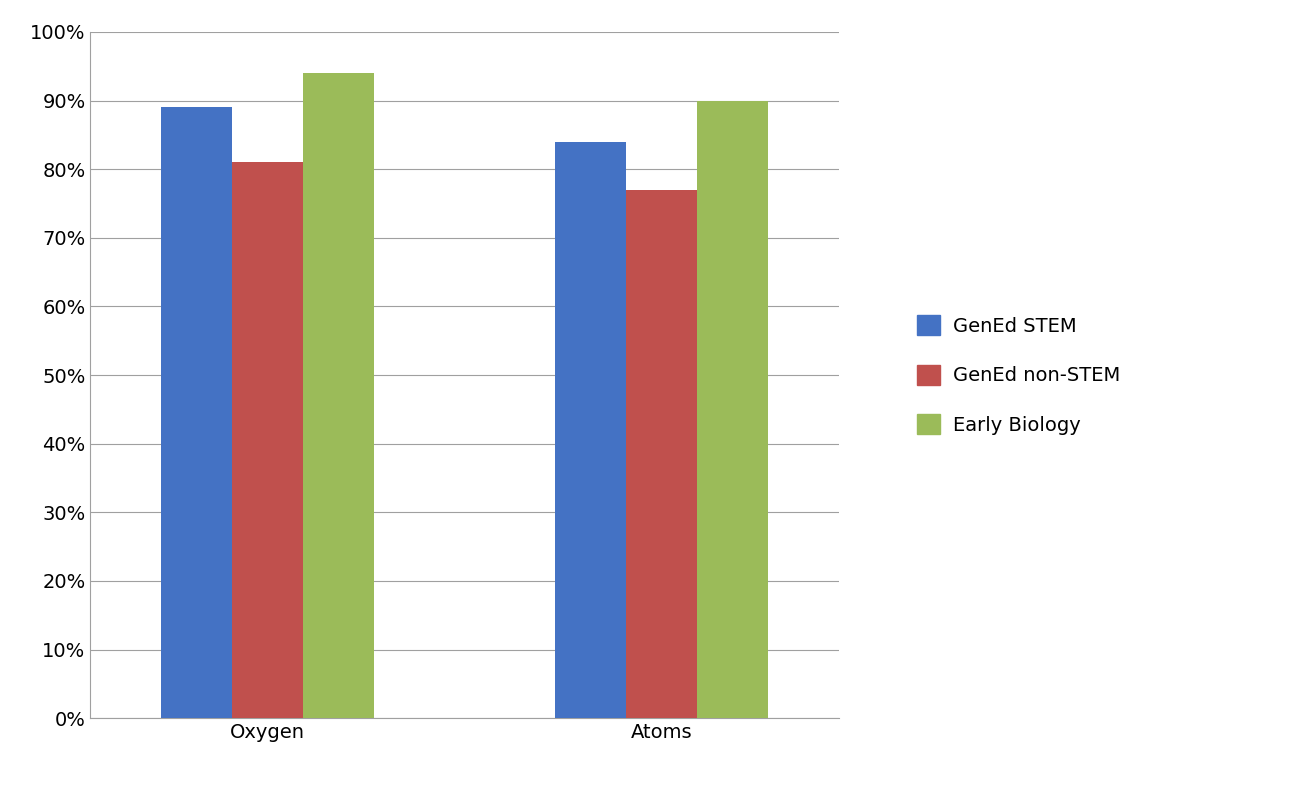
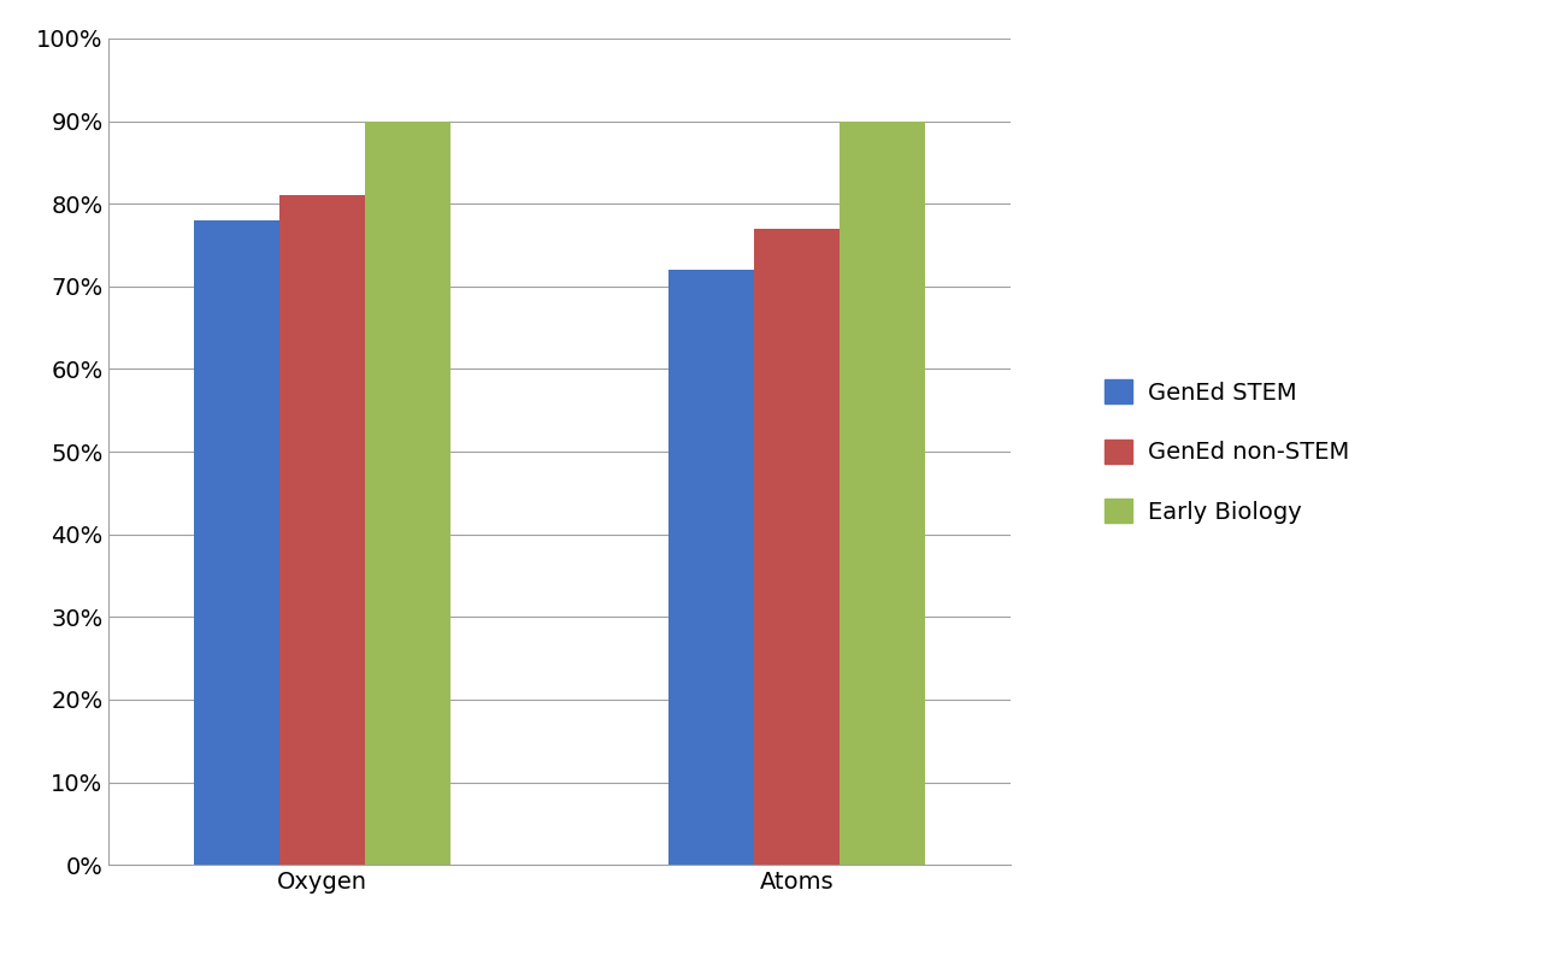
GenEd STEM/Oxygen: 89% -> 78%
Early Biology/Oxygen: 94% -> 90%
GenEd STEM/Atoms: 84% -> 72%
